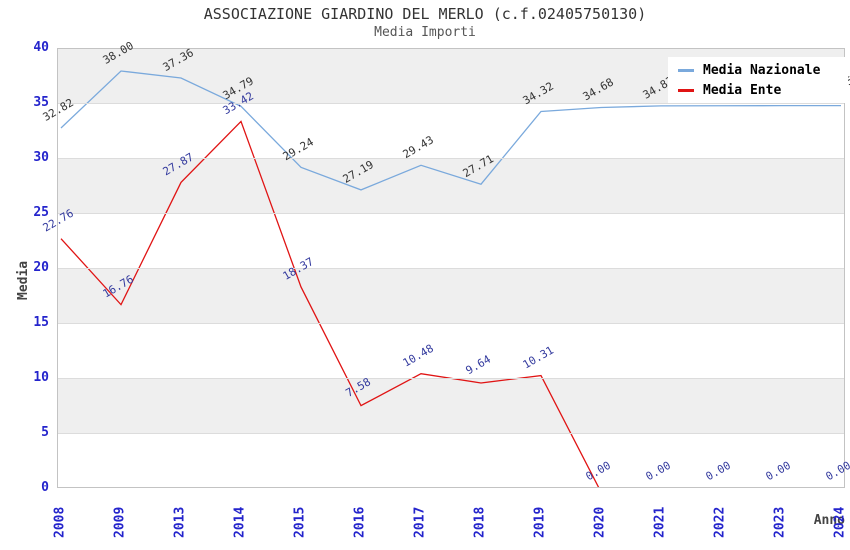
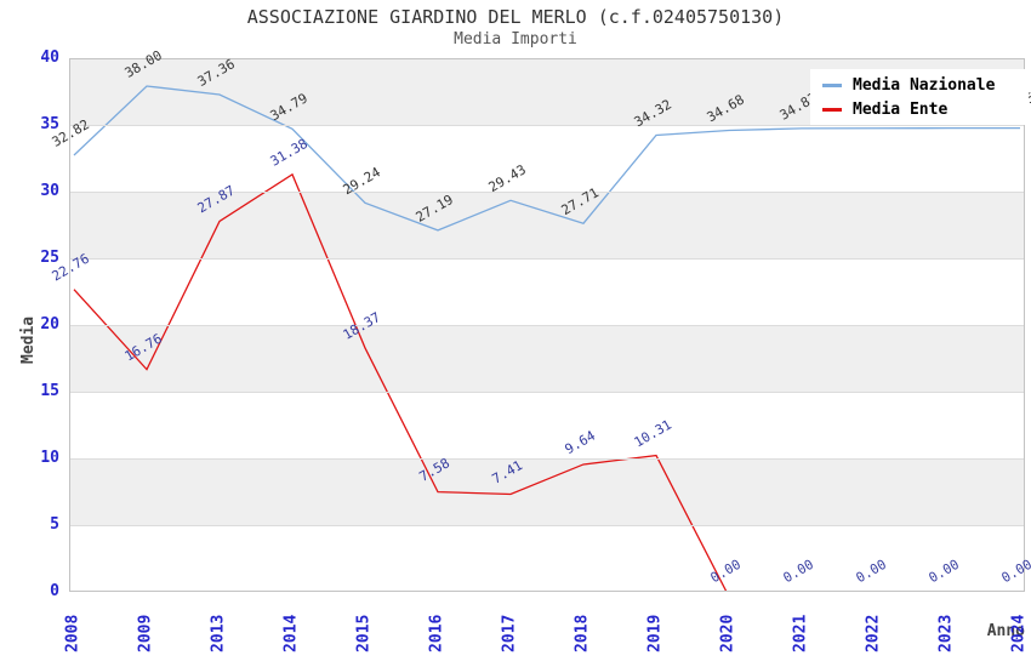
Media Ente/2014: 33.42 -> 31.38
Media Ente/2017: 10.48 -> 7.41
